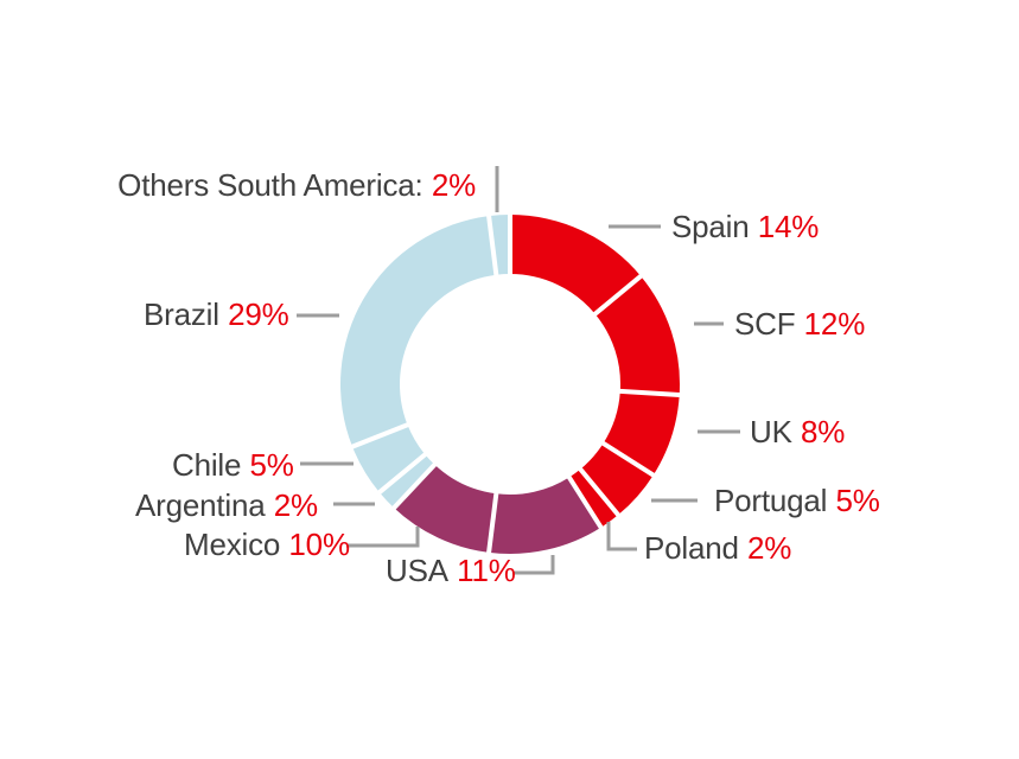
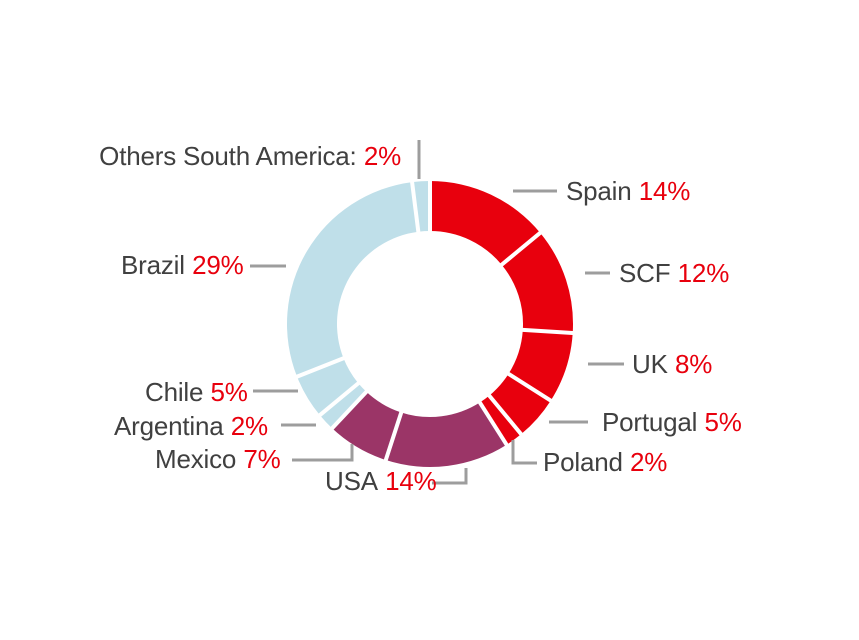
USA: 11% -> 14%
Mexico: 10% -> 7%
